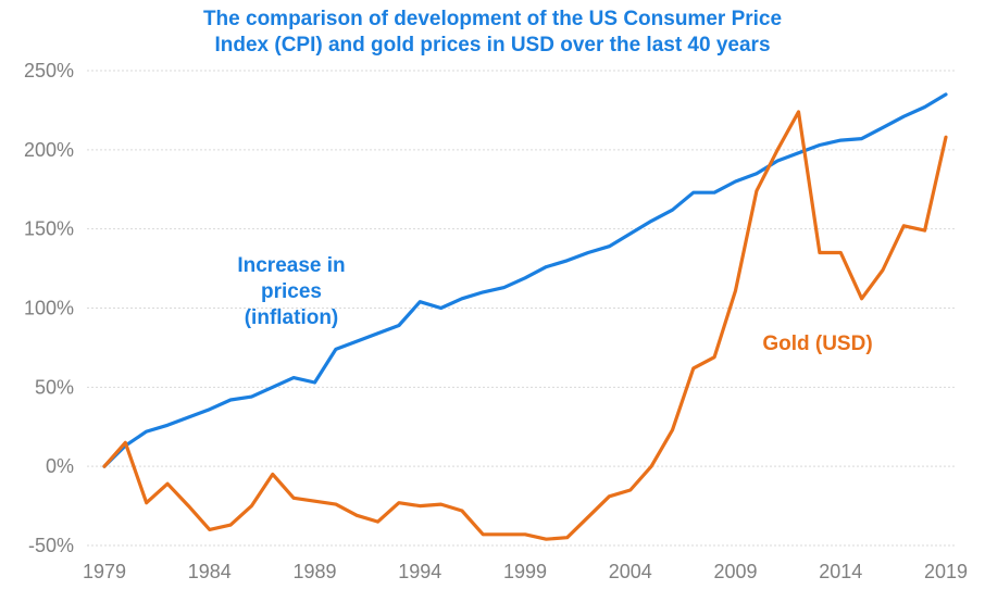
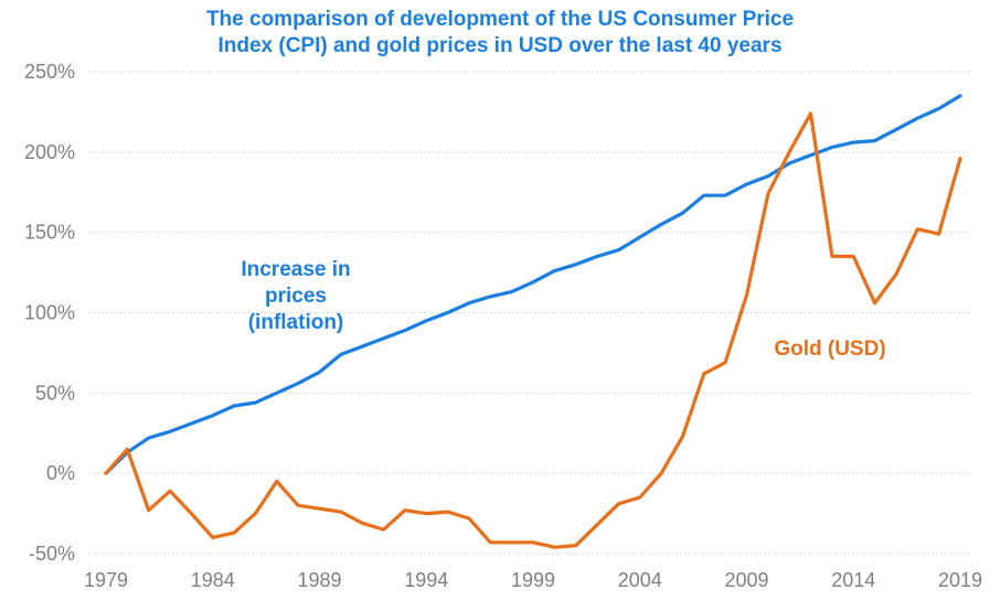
Increase in prices (inflation)/1989: 53% -> 63%
Increase in prices (inflation)/1994: 104% -> 95%
Gold (USD)/2019: 208% -> 196%
